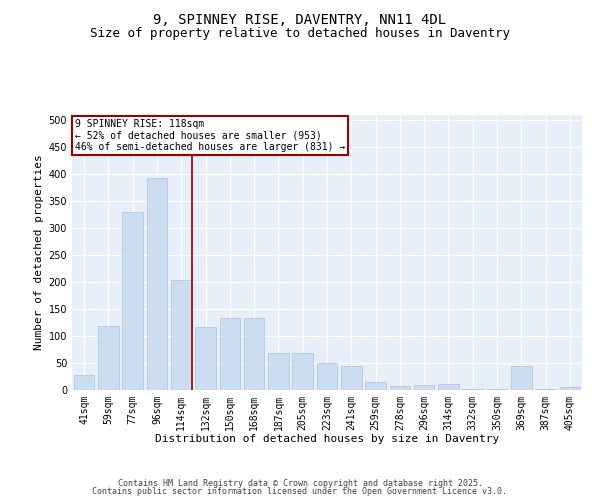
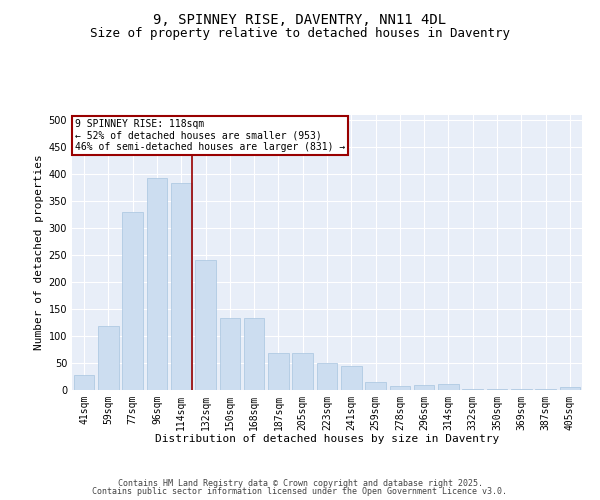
114sqm: 204 -> 383
132sqm: 116 -> 242
369sqm: 44 -> 2
